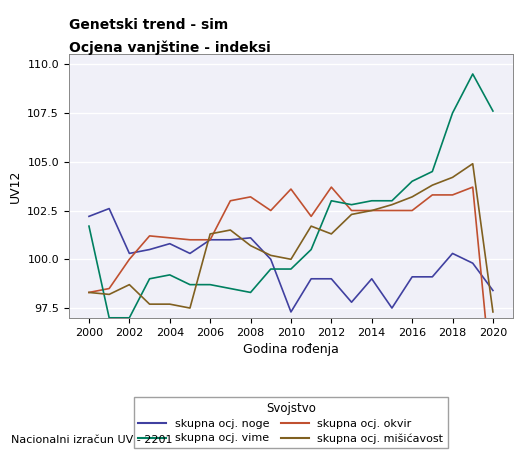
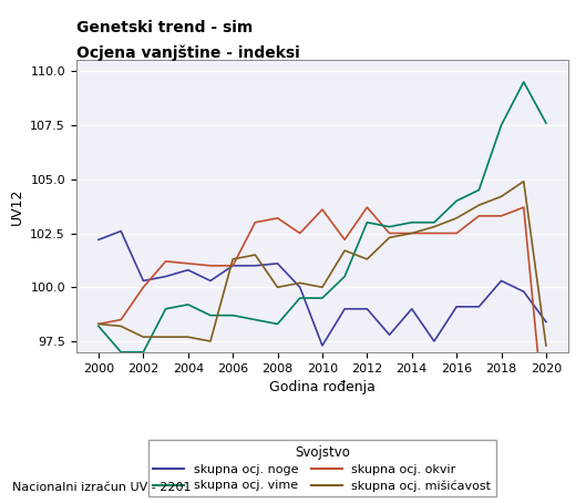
skupna ocj. vime/2000: 101.7 -> 98.2
skupna ocj. mišićavost/2002: 98.7 -> 97.7
skupna ocj. mišićavost/2008: 100.7 -> 100.0
